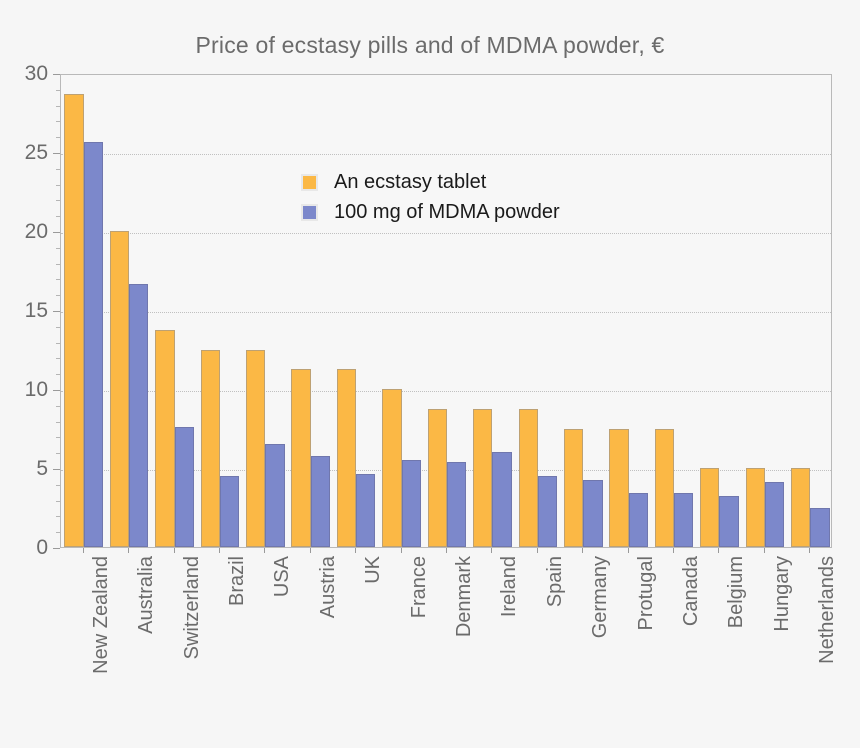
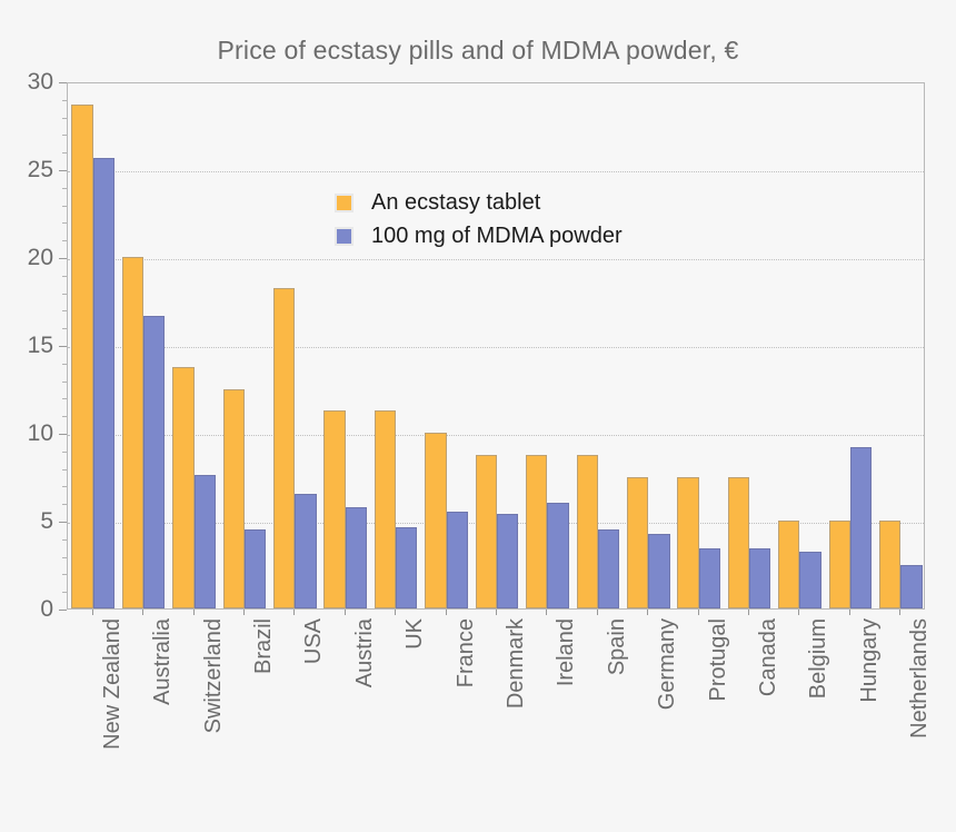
An ecstasy tablet/USA: 12.5 -> 18.2
100 mg of MDMA powder/Hungary: 4.1 -> 9.2
